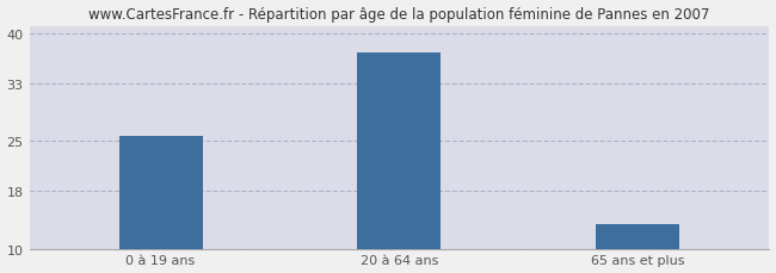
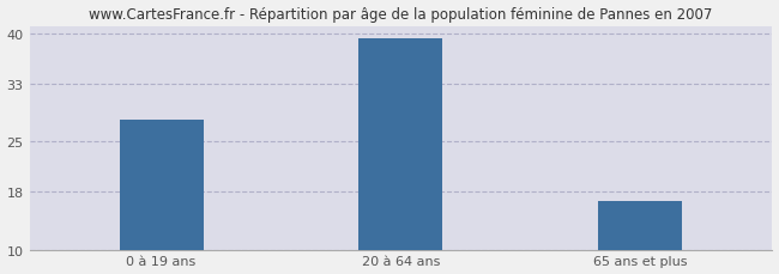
0 à 19 ans: 25.6 -> 28.0
20 à 64 ans: 37.2 -> 39.2
65 ans et plus: 13.4 -> 16.8
